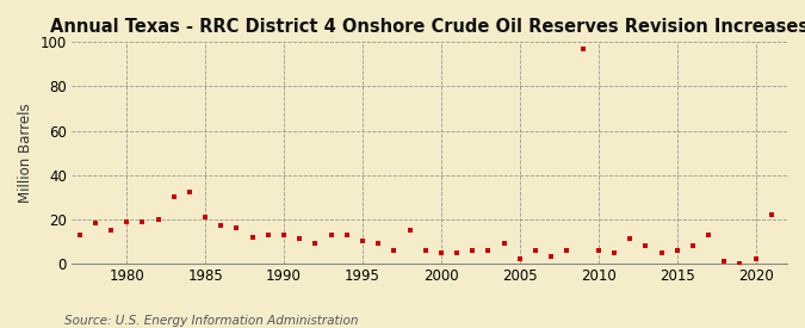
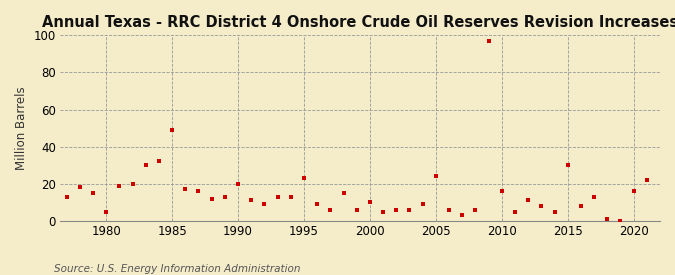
1980: 19 -> 5
1985: 21 -> 49
1990: 13 -> 20
1995: 10 -> 23
2000: 5 -> 10
2005: 2 -> 24
2010: 6 -> 16
2015: 6 -> 30
2020: 2 -> 16
